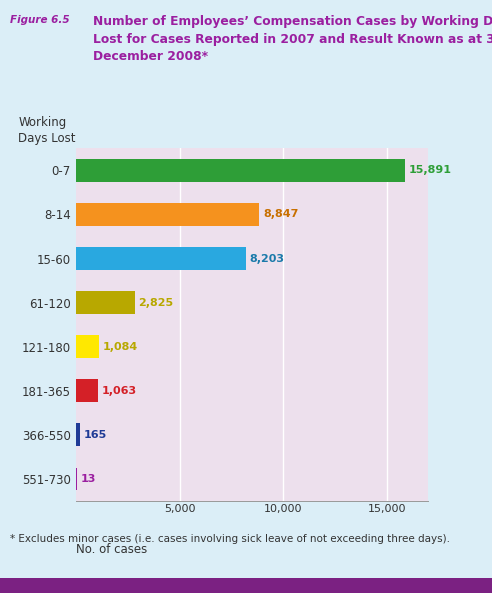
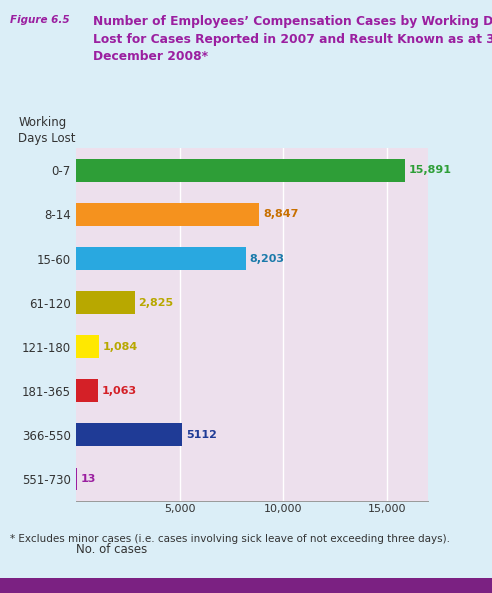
366-550: 165 -> 5112
